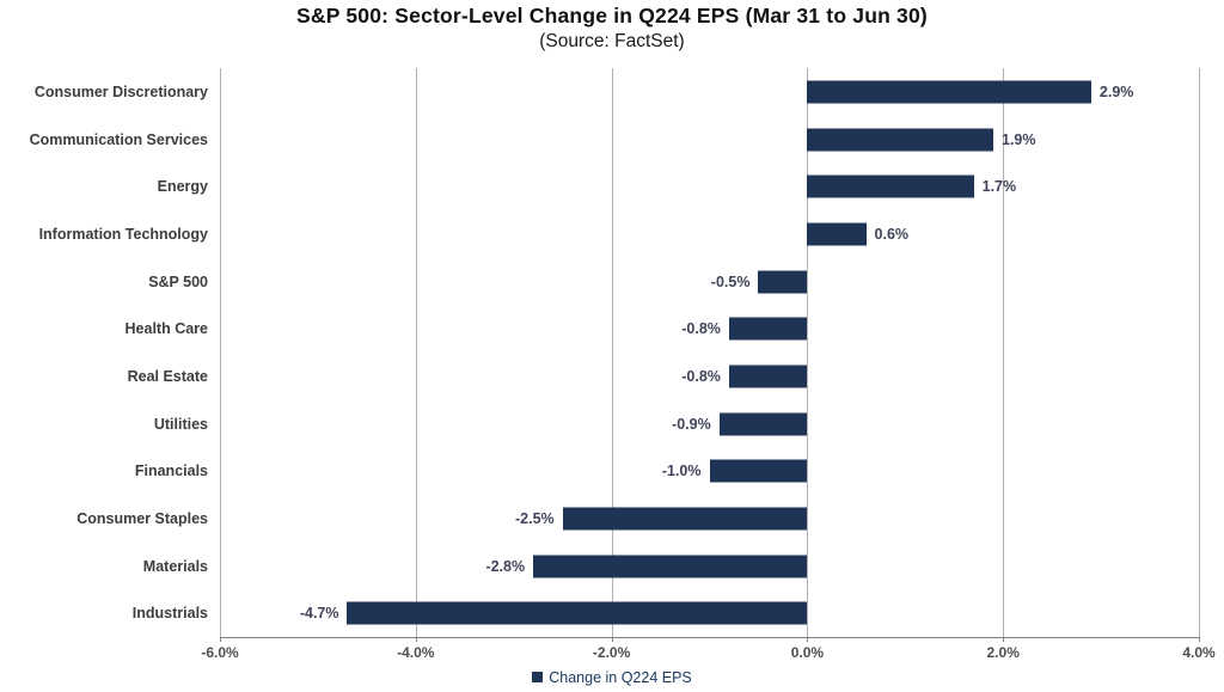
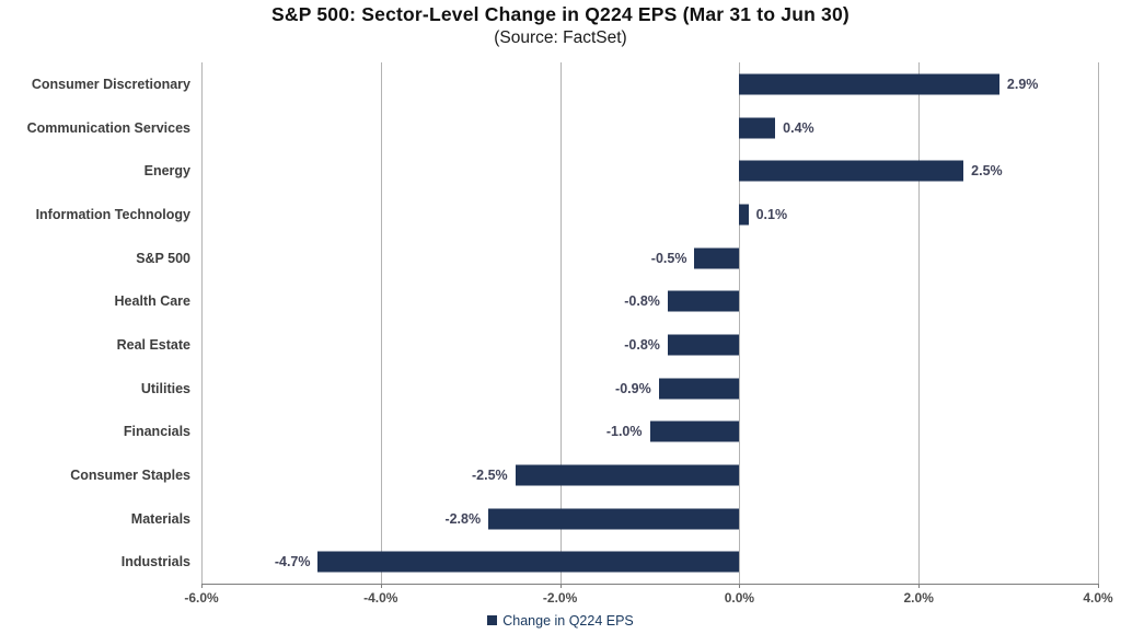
Communication Services: 1.9% -> 0.4%
Energy: 1.7% -> 2.5%
Information Technology: 0.6% -> 0.1%
